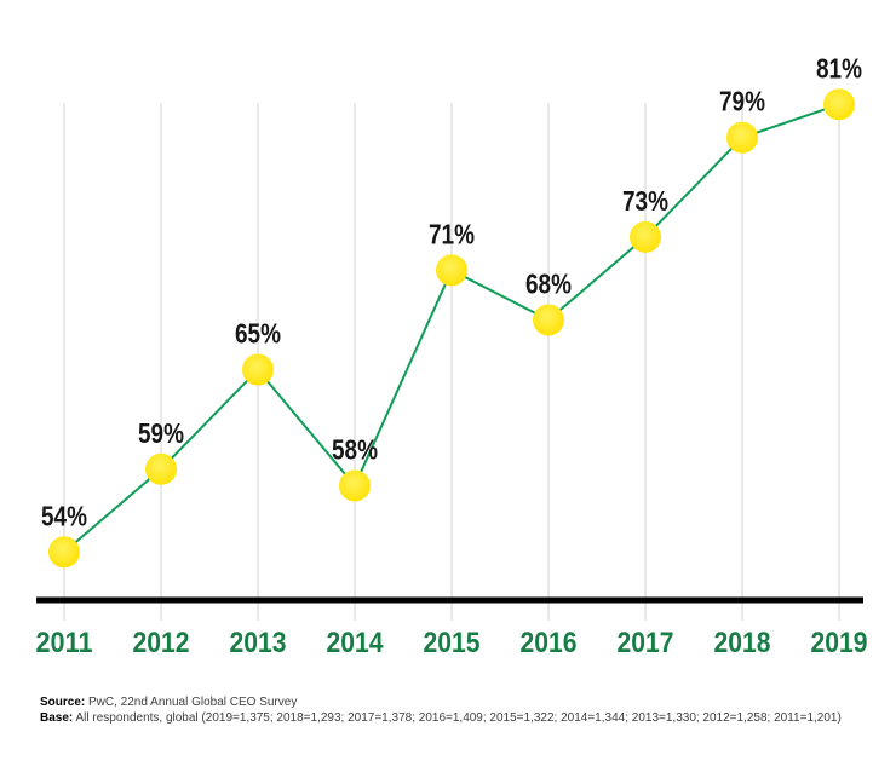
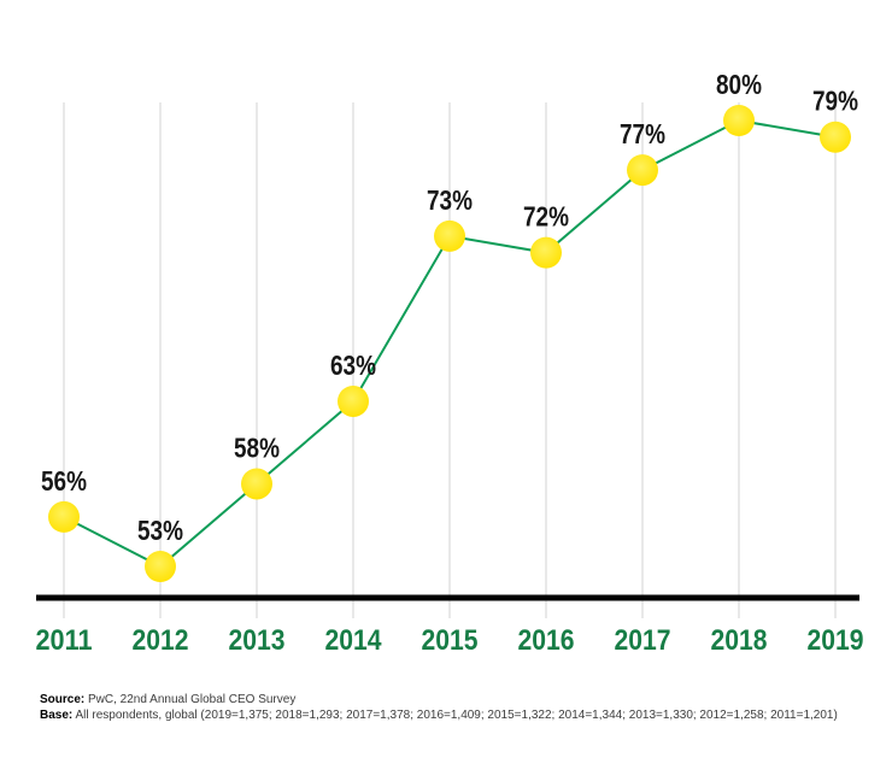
2011: 54% -> 56%
2012: 59% -> 53%
2013: 65% -> 58%
2014: 58% -> 63%
2015: 71% -> 73%
2016: 68% -> 72%
2017: 73% -> 77%
2018: 79% -> 80%
2019: 81% -> 79%
